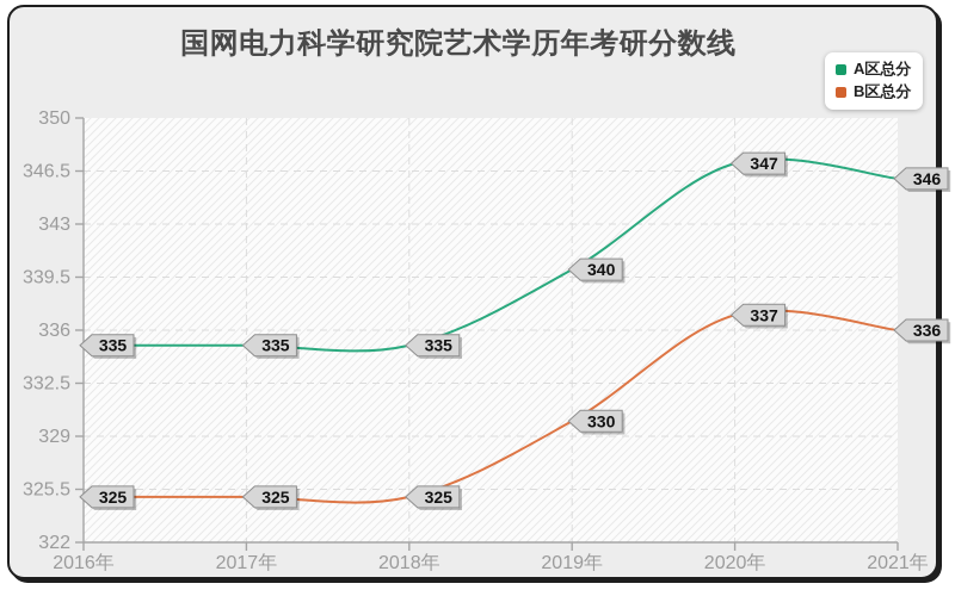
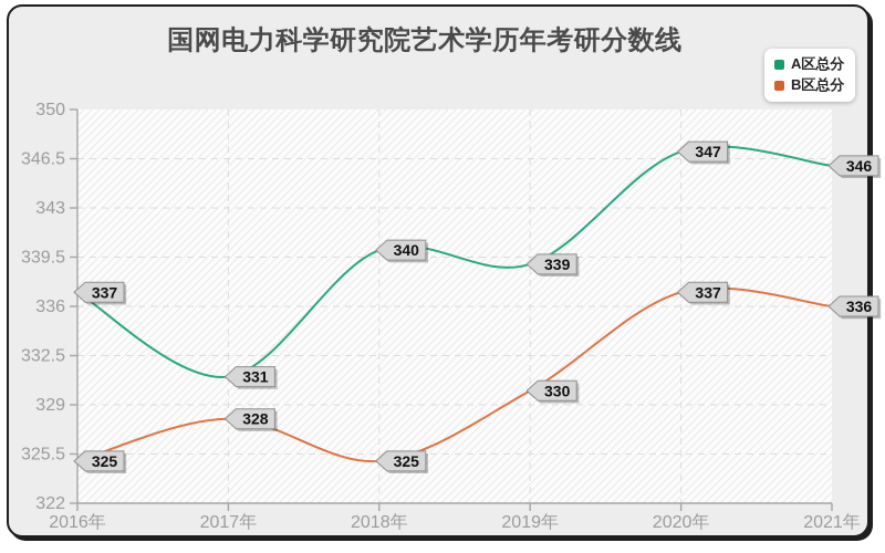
A区总分/2016年: 335 -> 337
A区总分/2017年: 335 -> 331
B区总分/2017年: 325 -> 328
A区总分/2018年: 335 -> 340
A区总分/2019年: 340 -> 339
